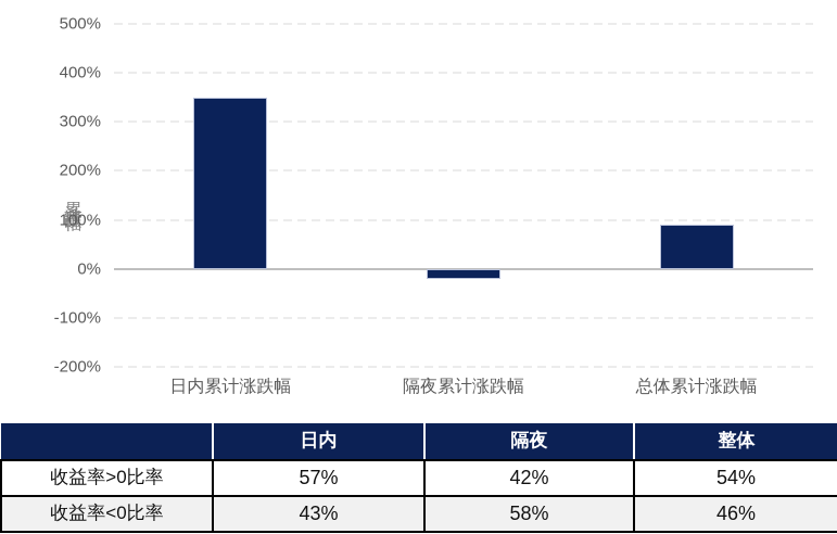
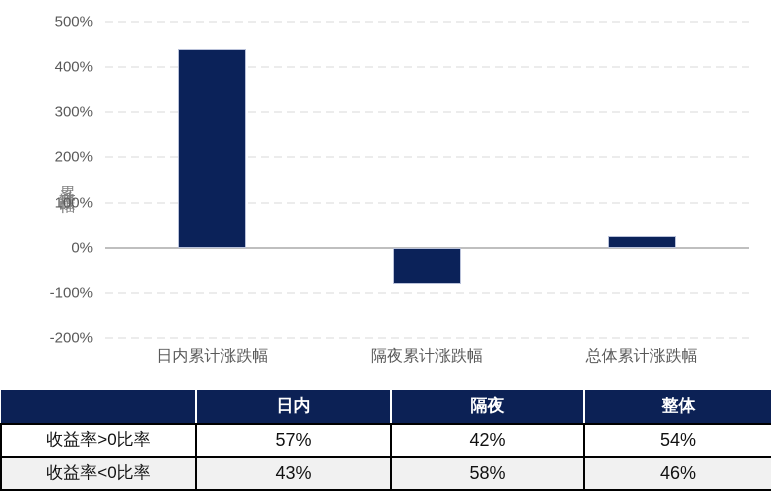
日内累计涨跌幅: 350% -> 440%
隔夜累计涨跌幅: -20% -> -80%
总体累计涨跌幅: 90% -> 20%
